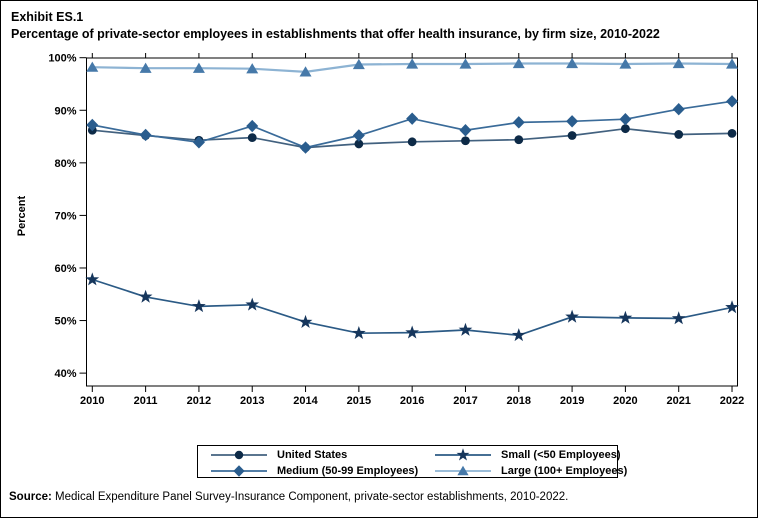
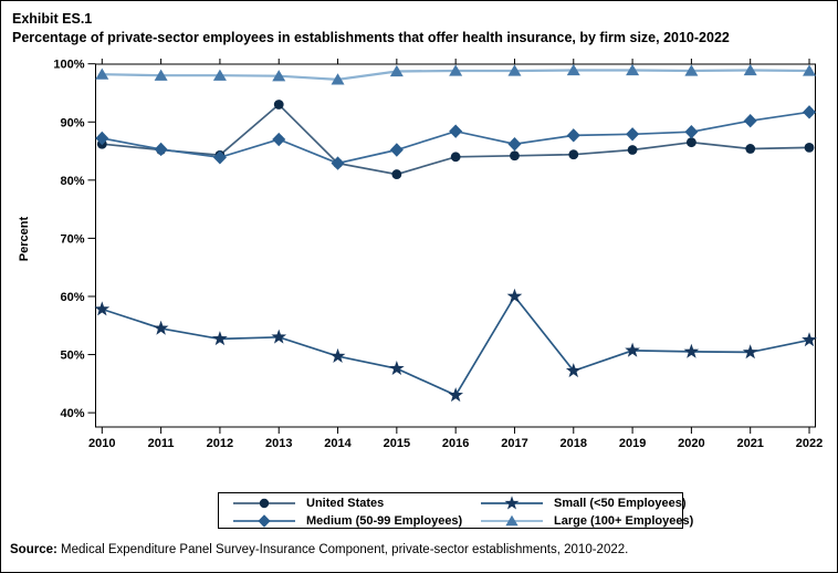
United States/2013: 85% -> 93%
United States/2015: 84% -> 81%
Small (<50 Employees)/2016: 48% -> 43%
Small (<50 Employees)/2017: 48% -> 60%
